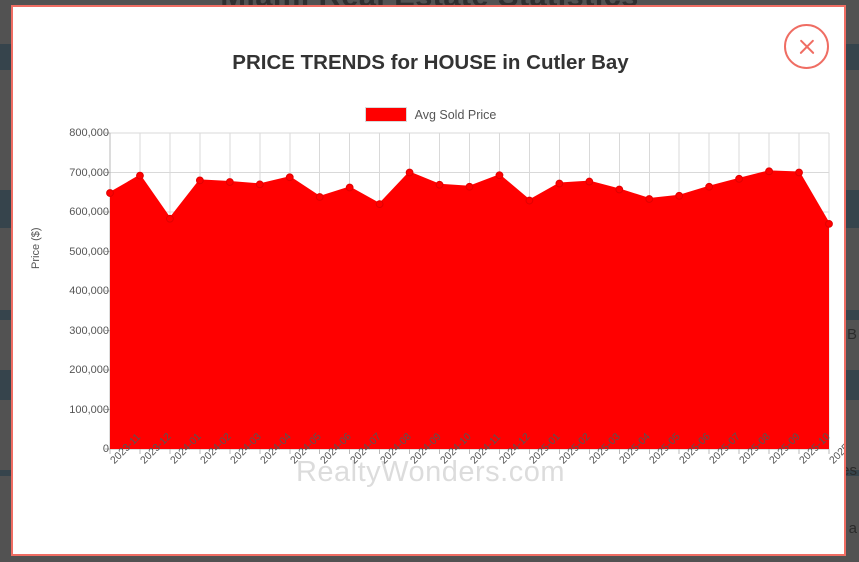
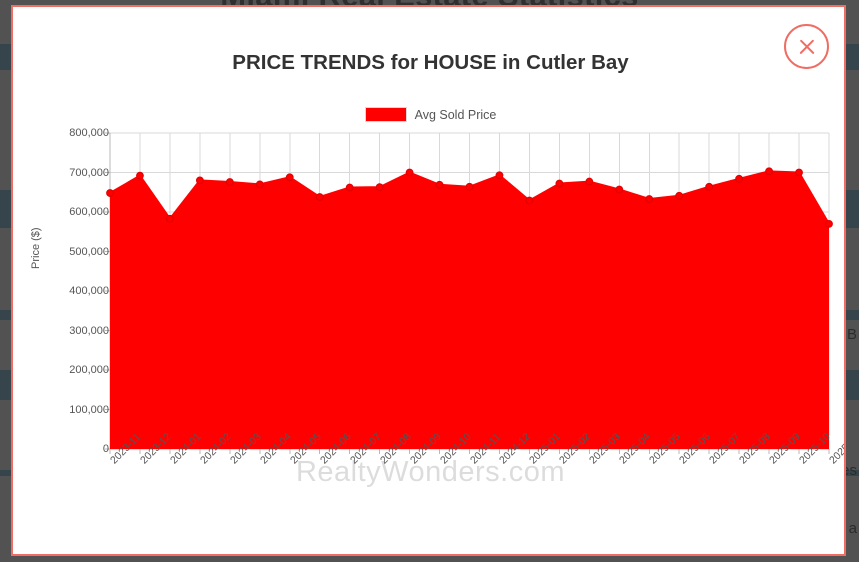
2024-08: 620000 -> 660000
